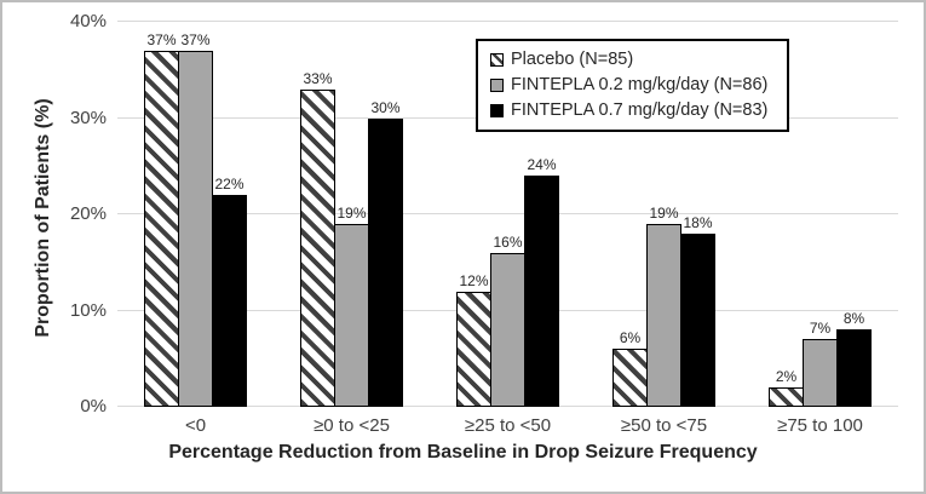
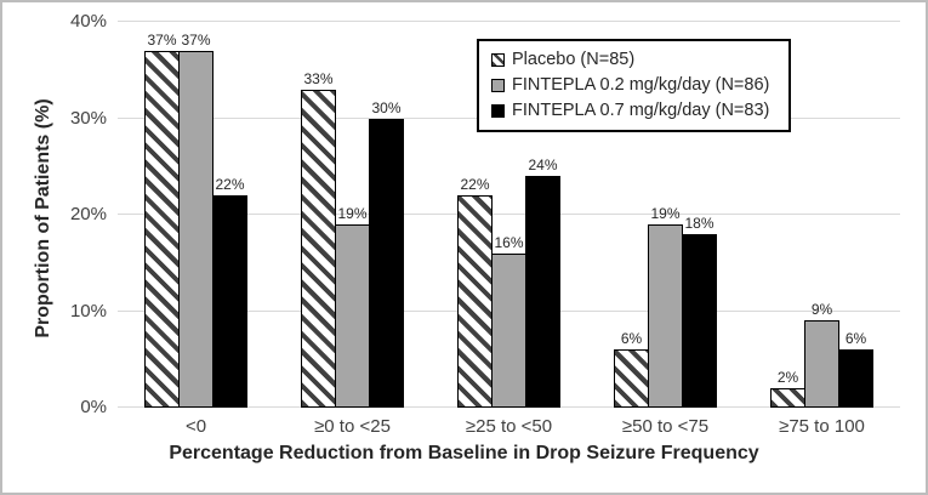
Placebo (N=85)/≥25 to <50: 12% -> 22%
FINTEPLA 0.2 mg/kg/day (N=86)/≥75 to 100: 7% -> 9%
FINTEPLA 0.7 mg/kg/day (N=83)/≥75 to 100: 8% -> 6%
